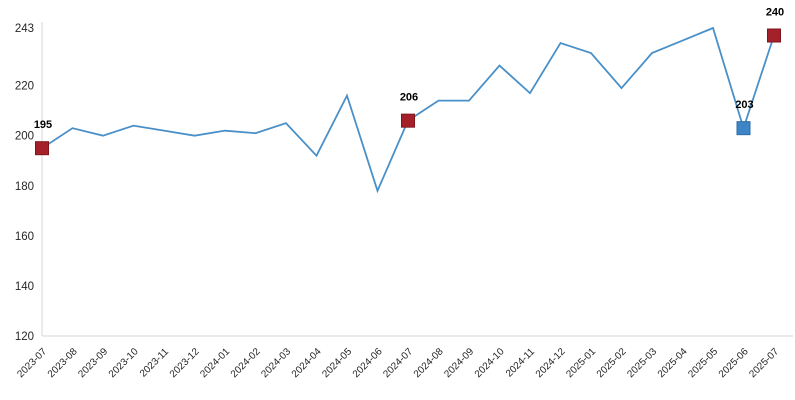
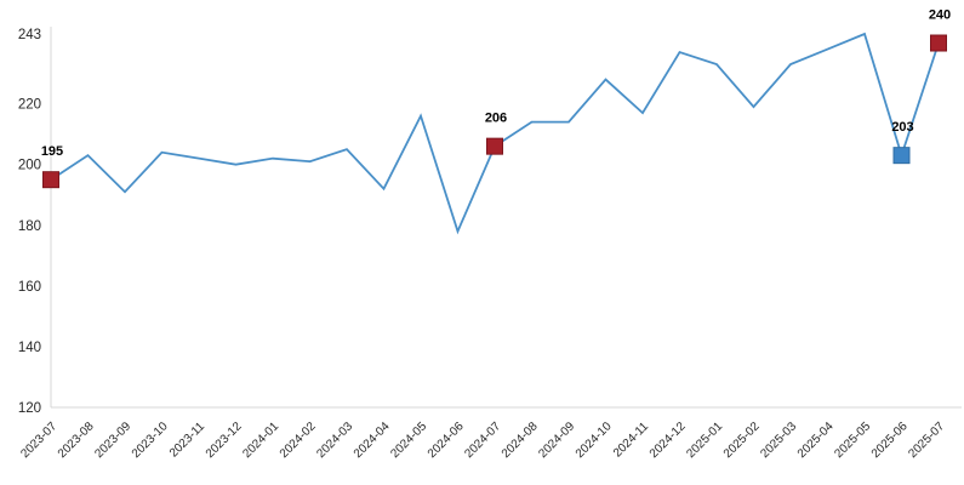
2023-09: 200 -> 191
